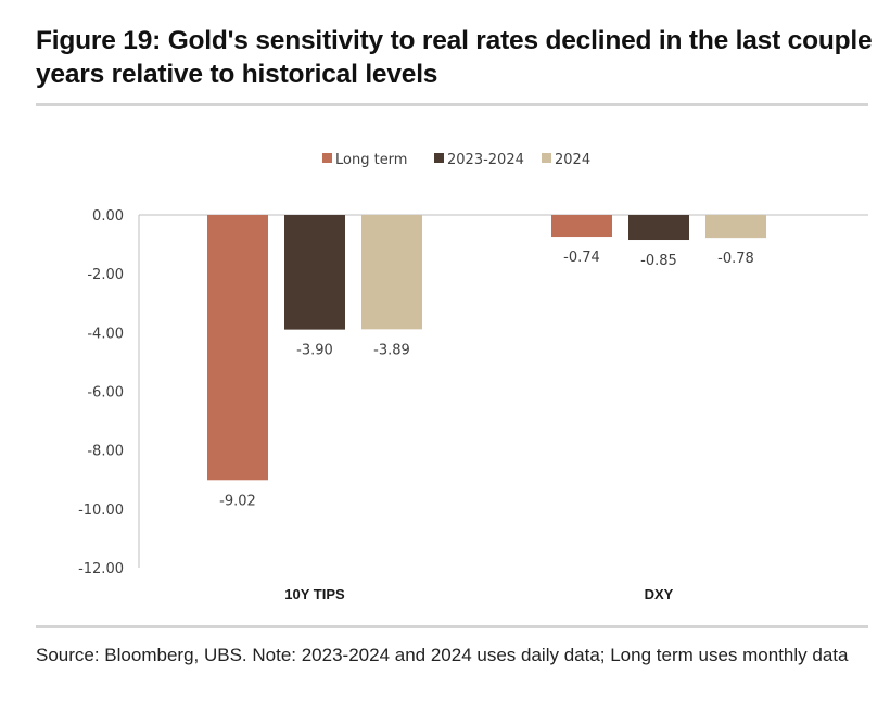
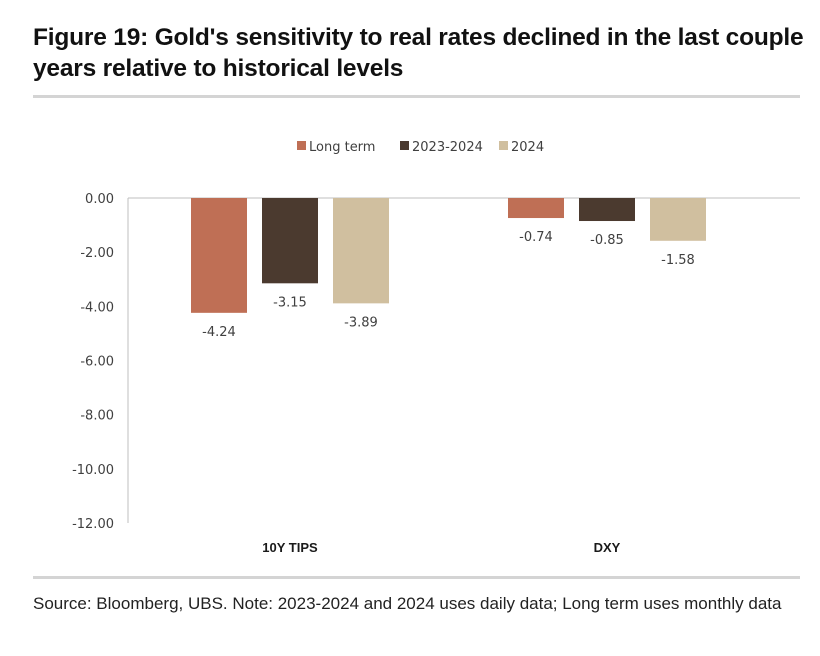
Long term/10Y TIPS: -9.02 -> -4.24
2023-2024/10Y TIPS: -3.90 -> -3.15
2024/DXY: -0.78 -> -1.58
